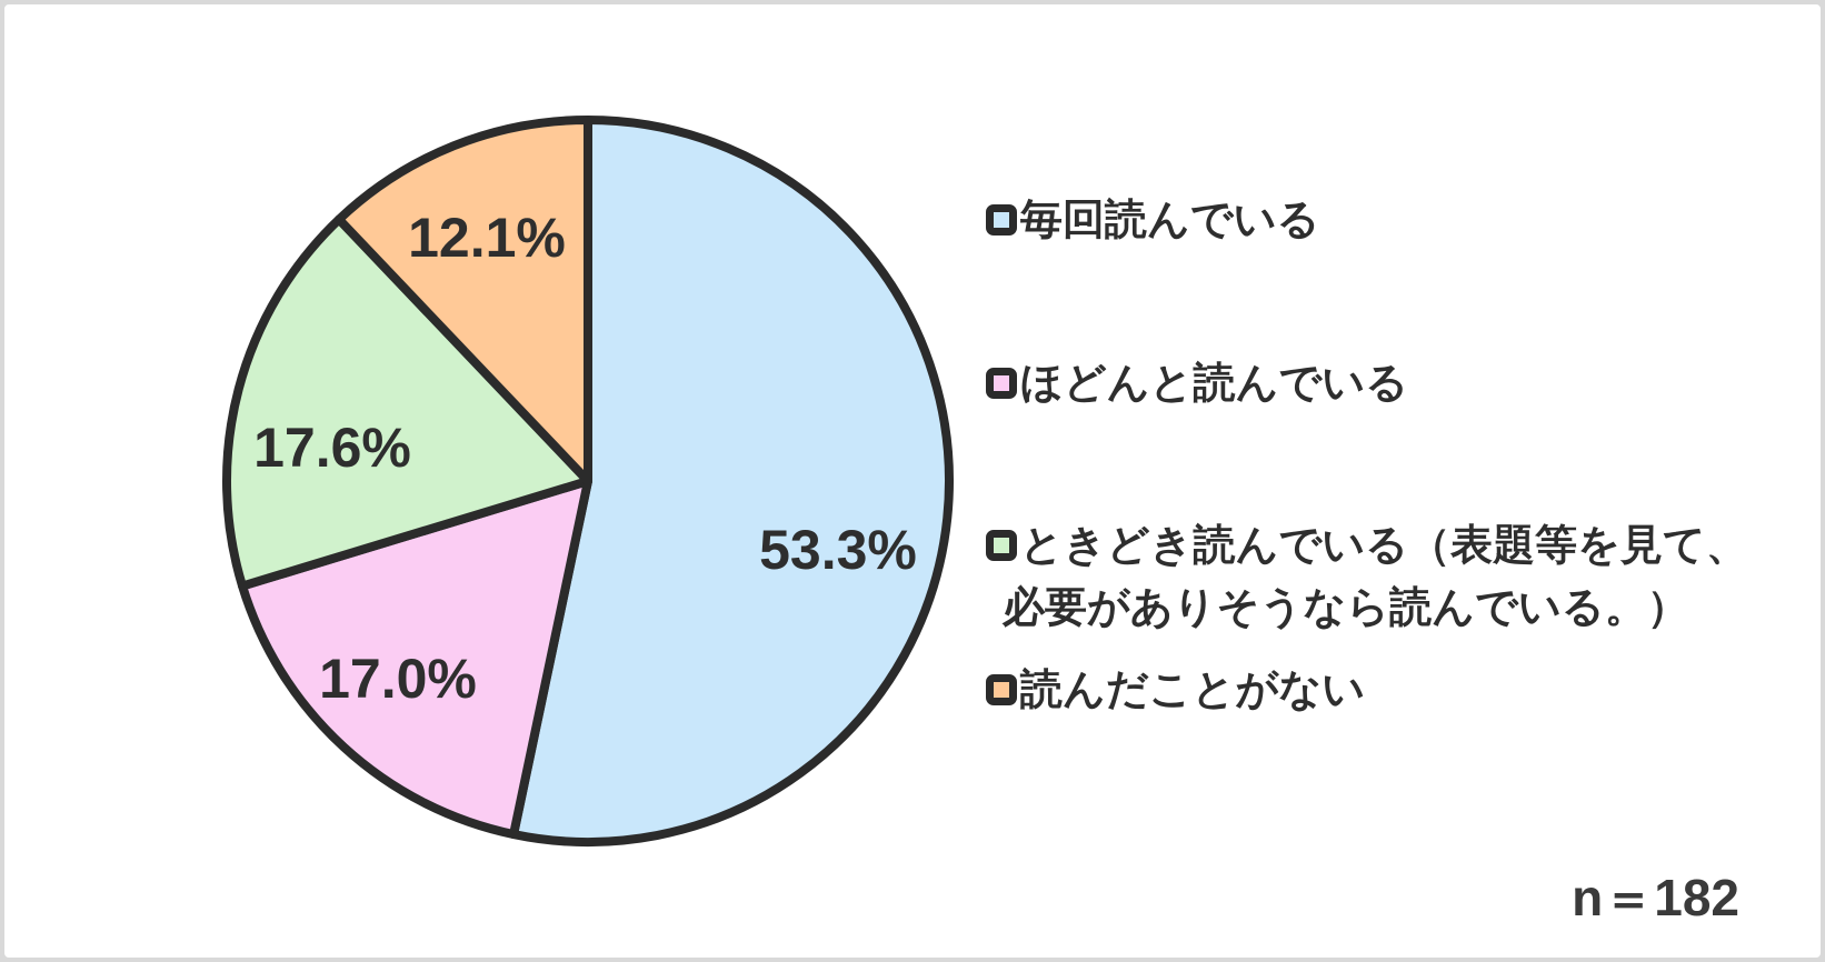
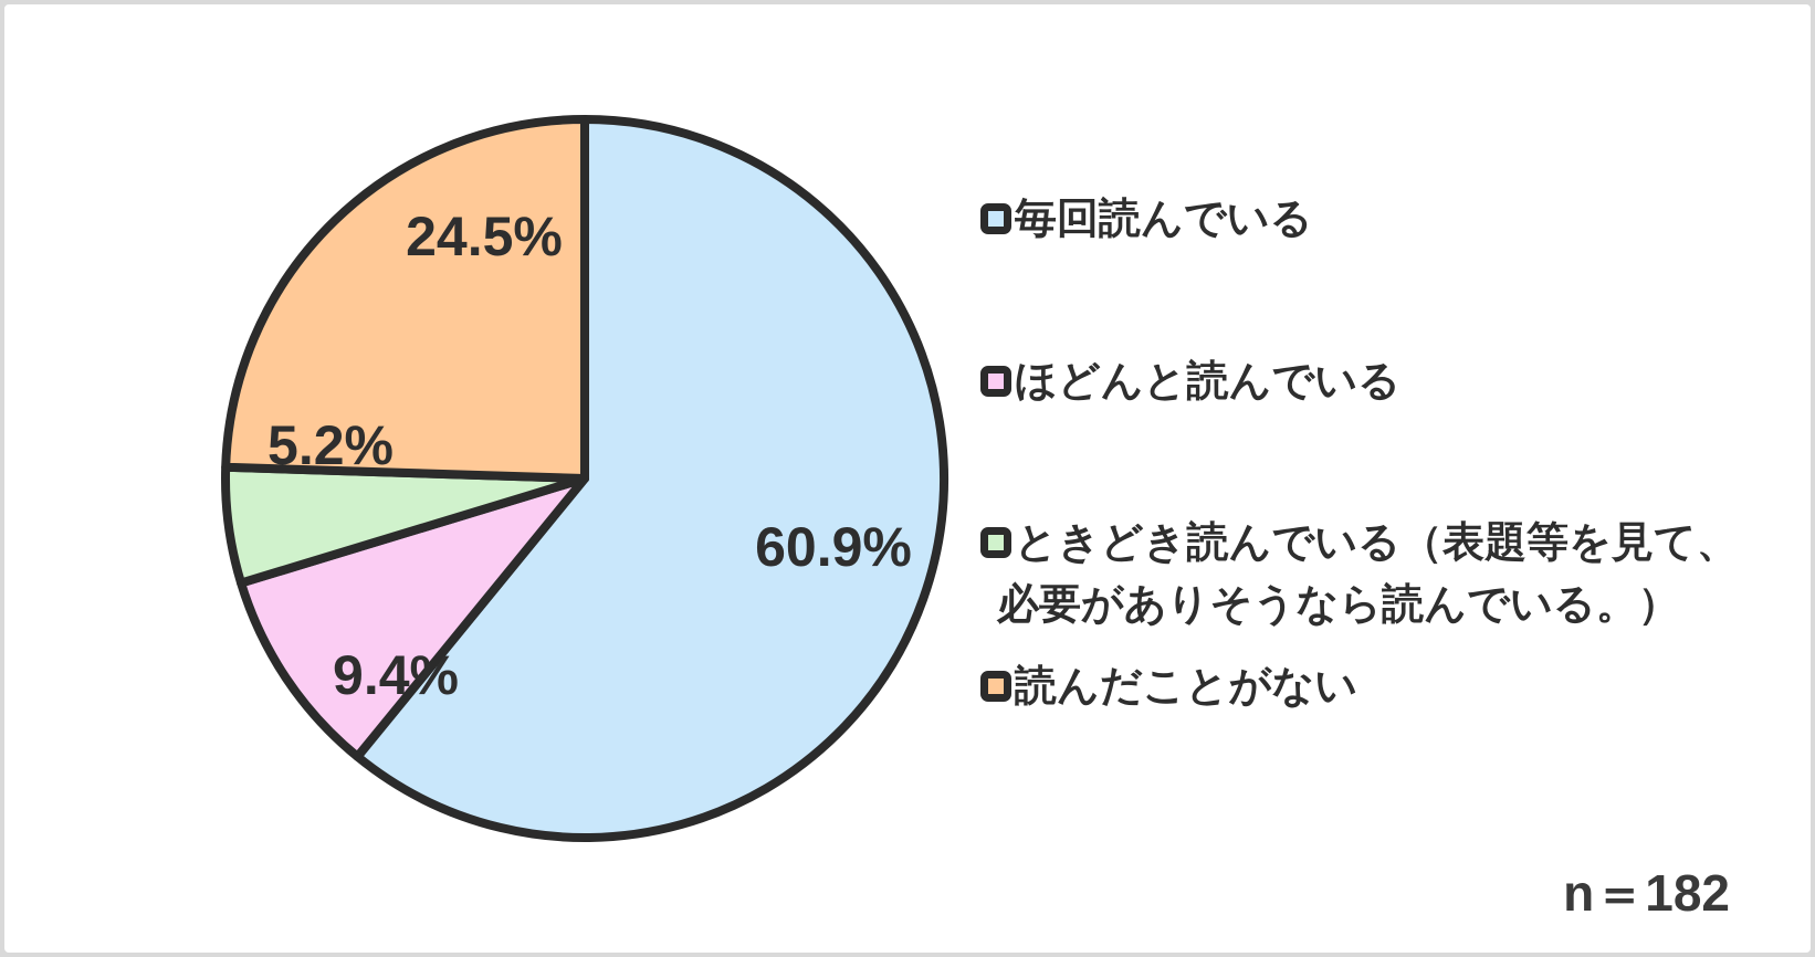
毎回読んでいる: 53.3% -> 60.9%
ほどんと読んでいる: 17.0% -> 9.4%
ときどき読んでいる（表題等を見て、必要がありそうなら読んでいる。）: 17.6% -> 5.2%
読んだことがない: 12.1% -> 24.5%
